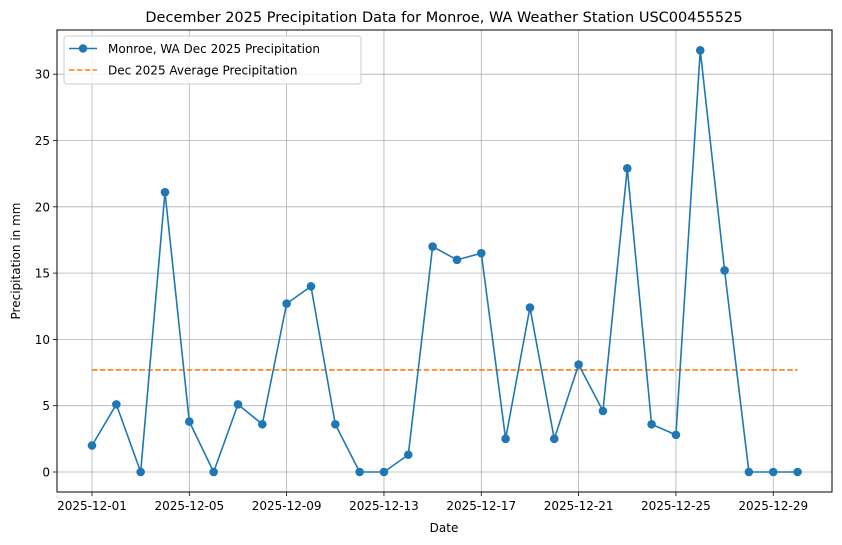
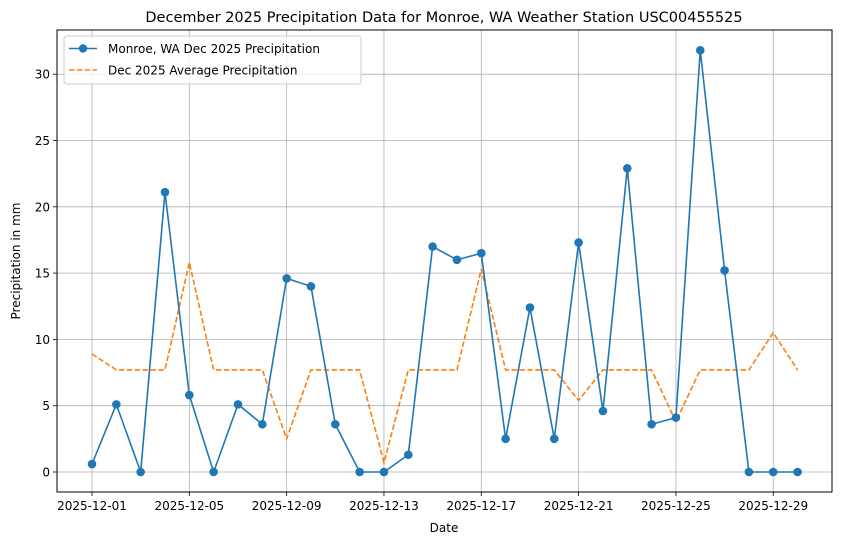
Monroe, WA Dec 2025 Precipitation/2025-12-01: 2.0 -> 0.6
Dec 2025 Average Precipitation/2025-12-01: 7.7 -> 8.9
Monroe, WA Dec 2025 Precipitation/2025-12-05: 3.8 -> 5.8
Dec 2025 Average Precipitation/2025-12-05: 7.7 -> 15.8
Monroe, WA Dec 2025 Precipitation/2025-12-09: 12.7 -> 14.6
Dec 2025 Average Precipitation/2025-12-09: 7.7 -> 2.5
Dec 2025 Average Precipitation/2025-12-13: 7.7 -> 0.7
Dec 2025 Average Precipitation/2025-12-17: 7.7 -> 15.3
Monroe, WA Dec 2025 Precipitation/2025-12-21: 8.1 -> 17.3
Dec 2025 Average Precipitation/2025-12-21: 7.7 -> 5.4
Monroe, WA Dec 2025 Precipitation/2025-12-25: 2.8 -> 4.1
Dec 2025 Average Precipitation/2025-12-25: 7.7 -> 3.8
Dec 2025 Average Precipitation/2025-12-29: 7.7 -> 10.5
